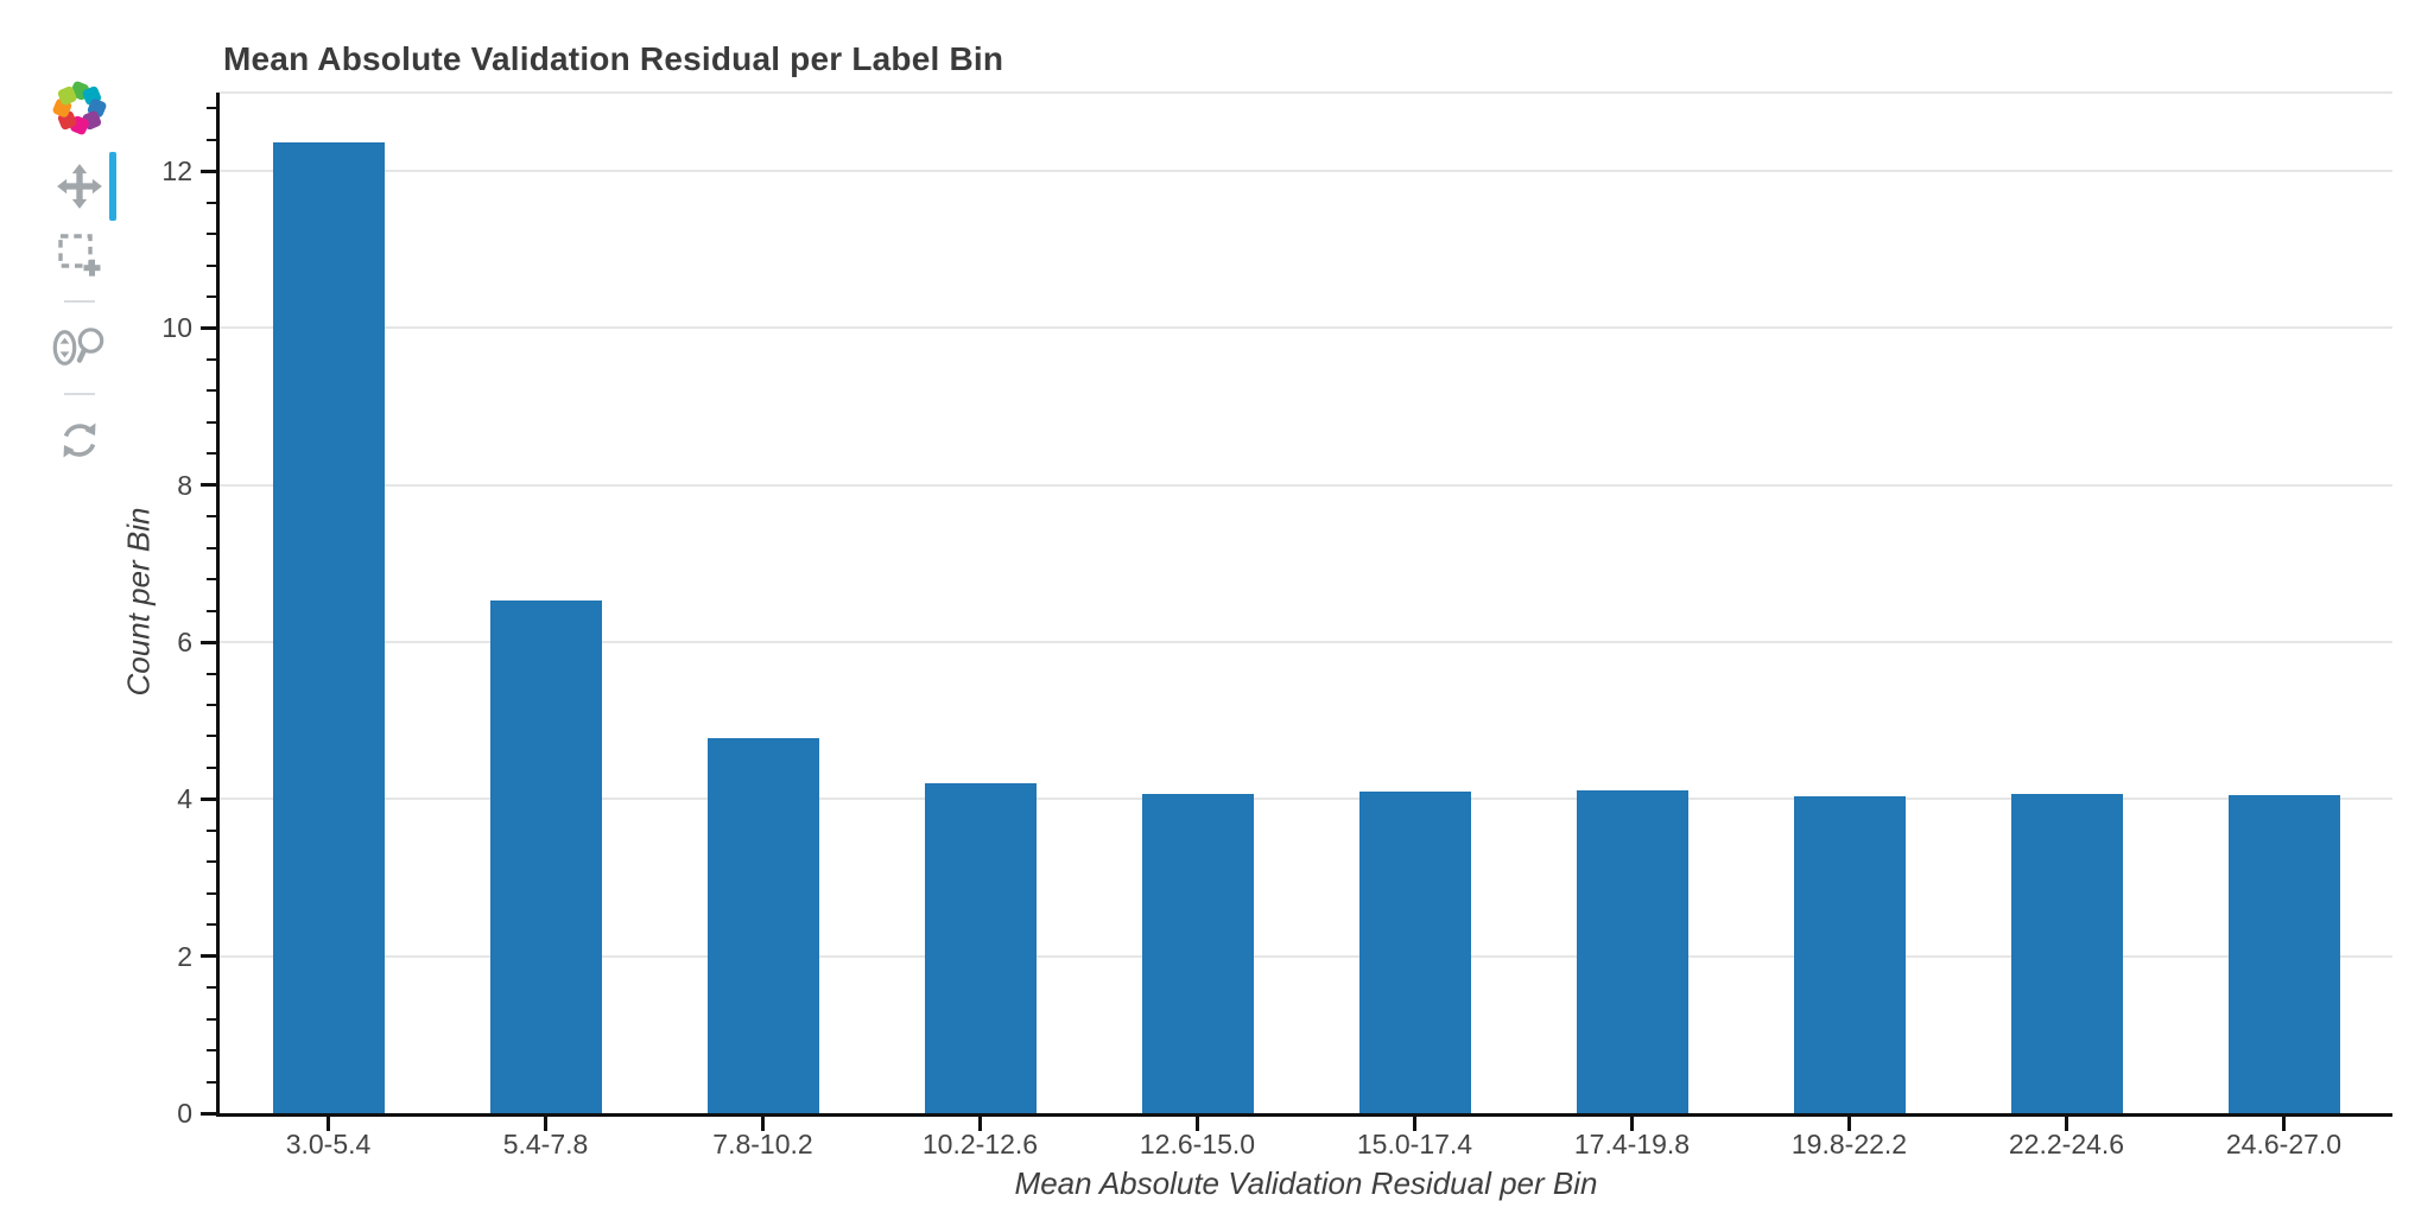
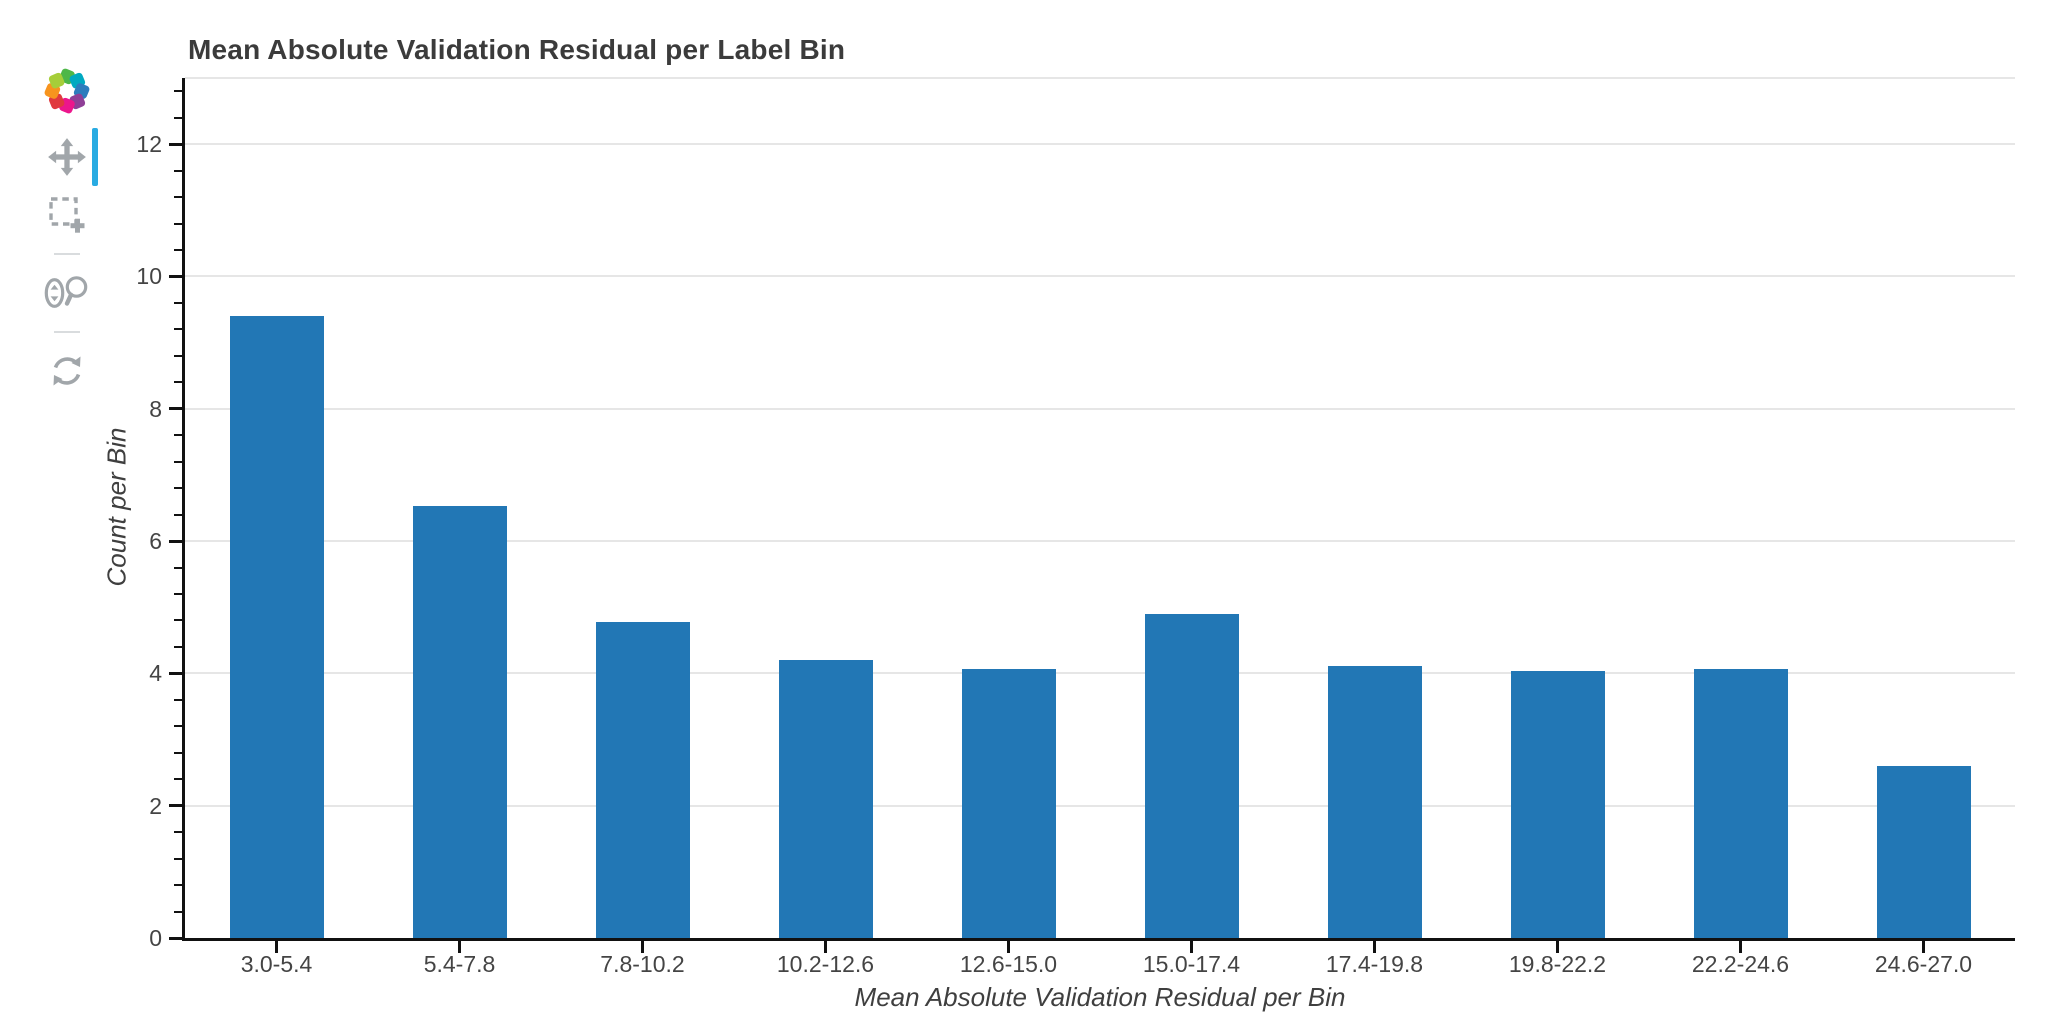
3.0-5.4: 12.4 -> 9.4
15.0-17.4: 4.1 -> 4.9
24.6-27.0: 4.0 -> 2.6
